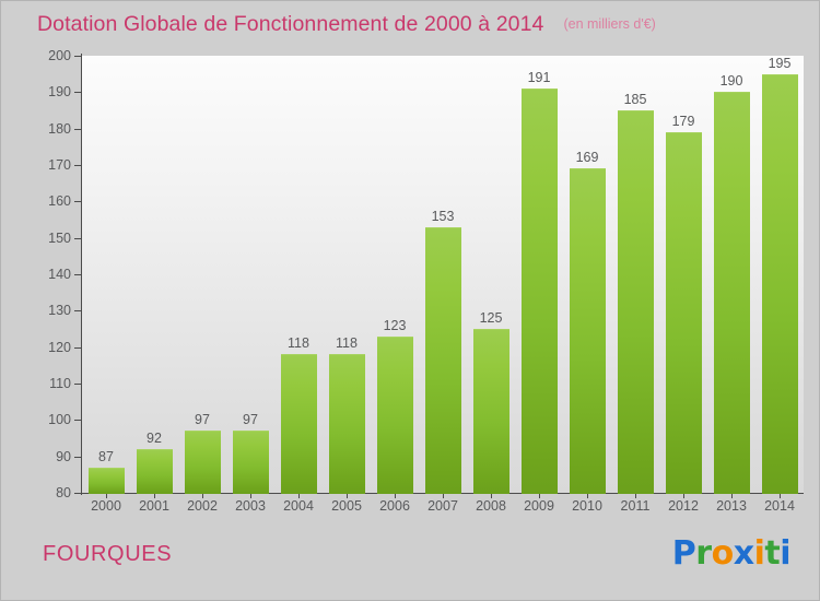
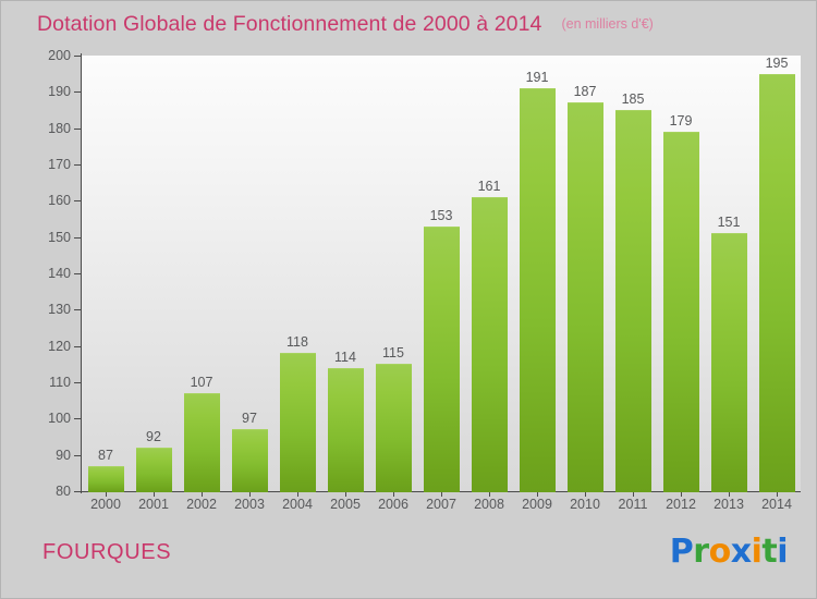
2002: 97 -> 107
2005: 118 -> 114
2006: 123 -> 115
2008: 125 -> 161
2010: 169 -> 187
2013: 190 -> 151
